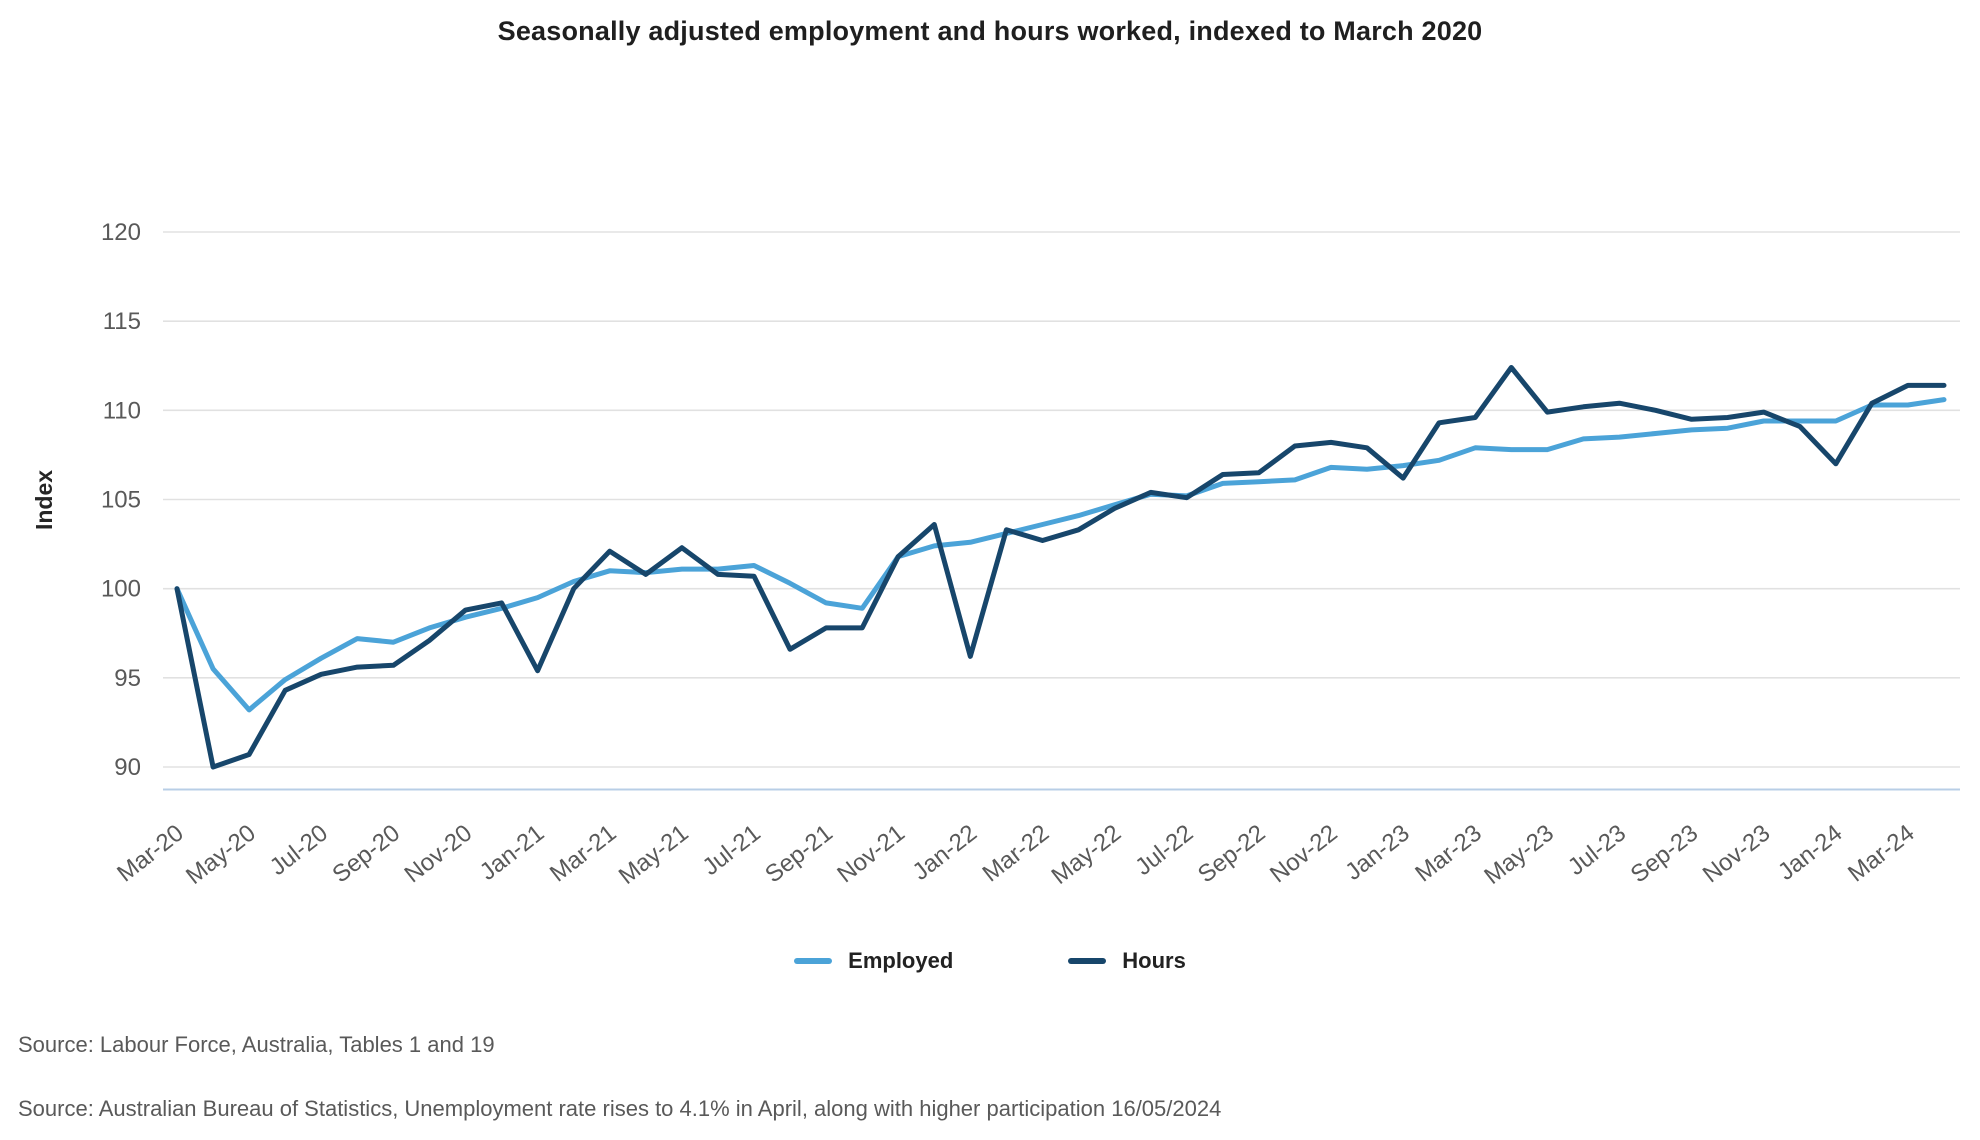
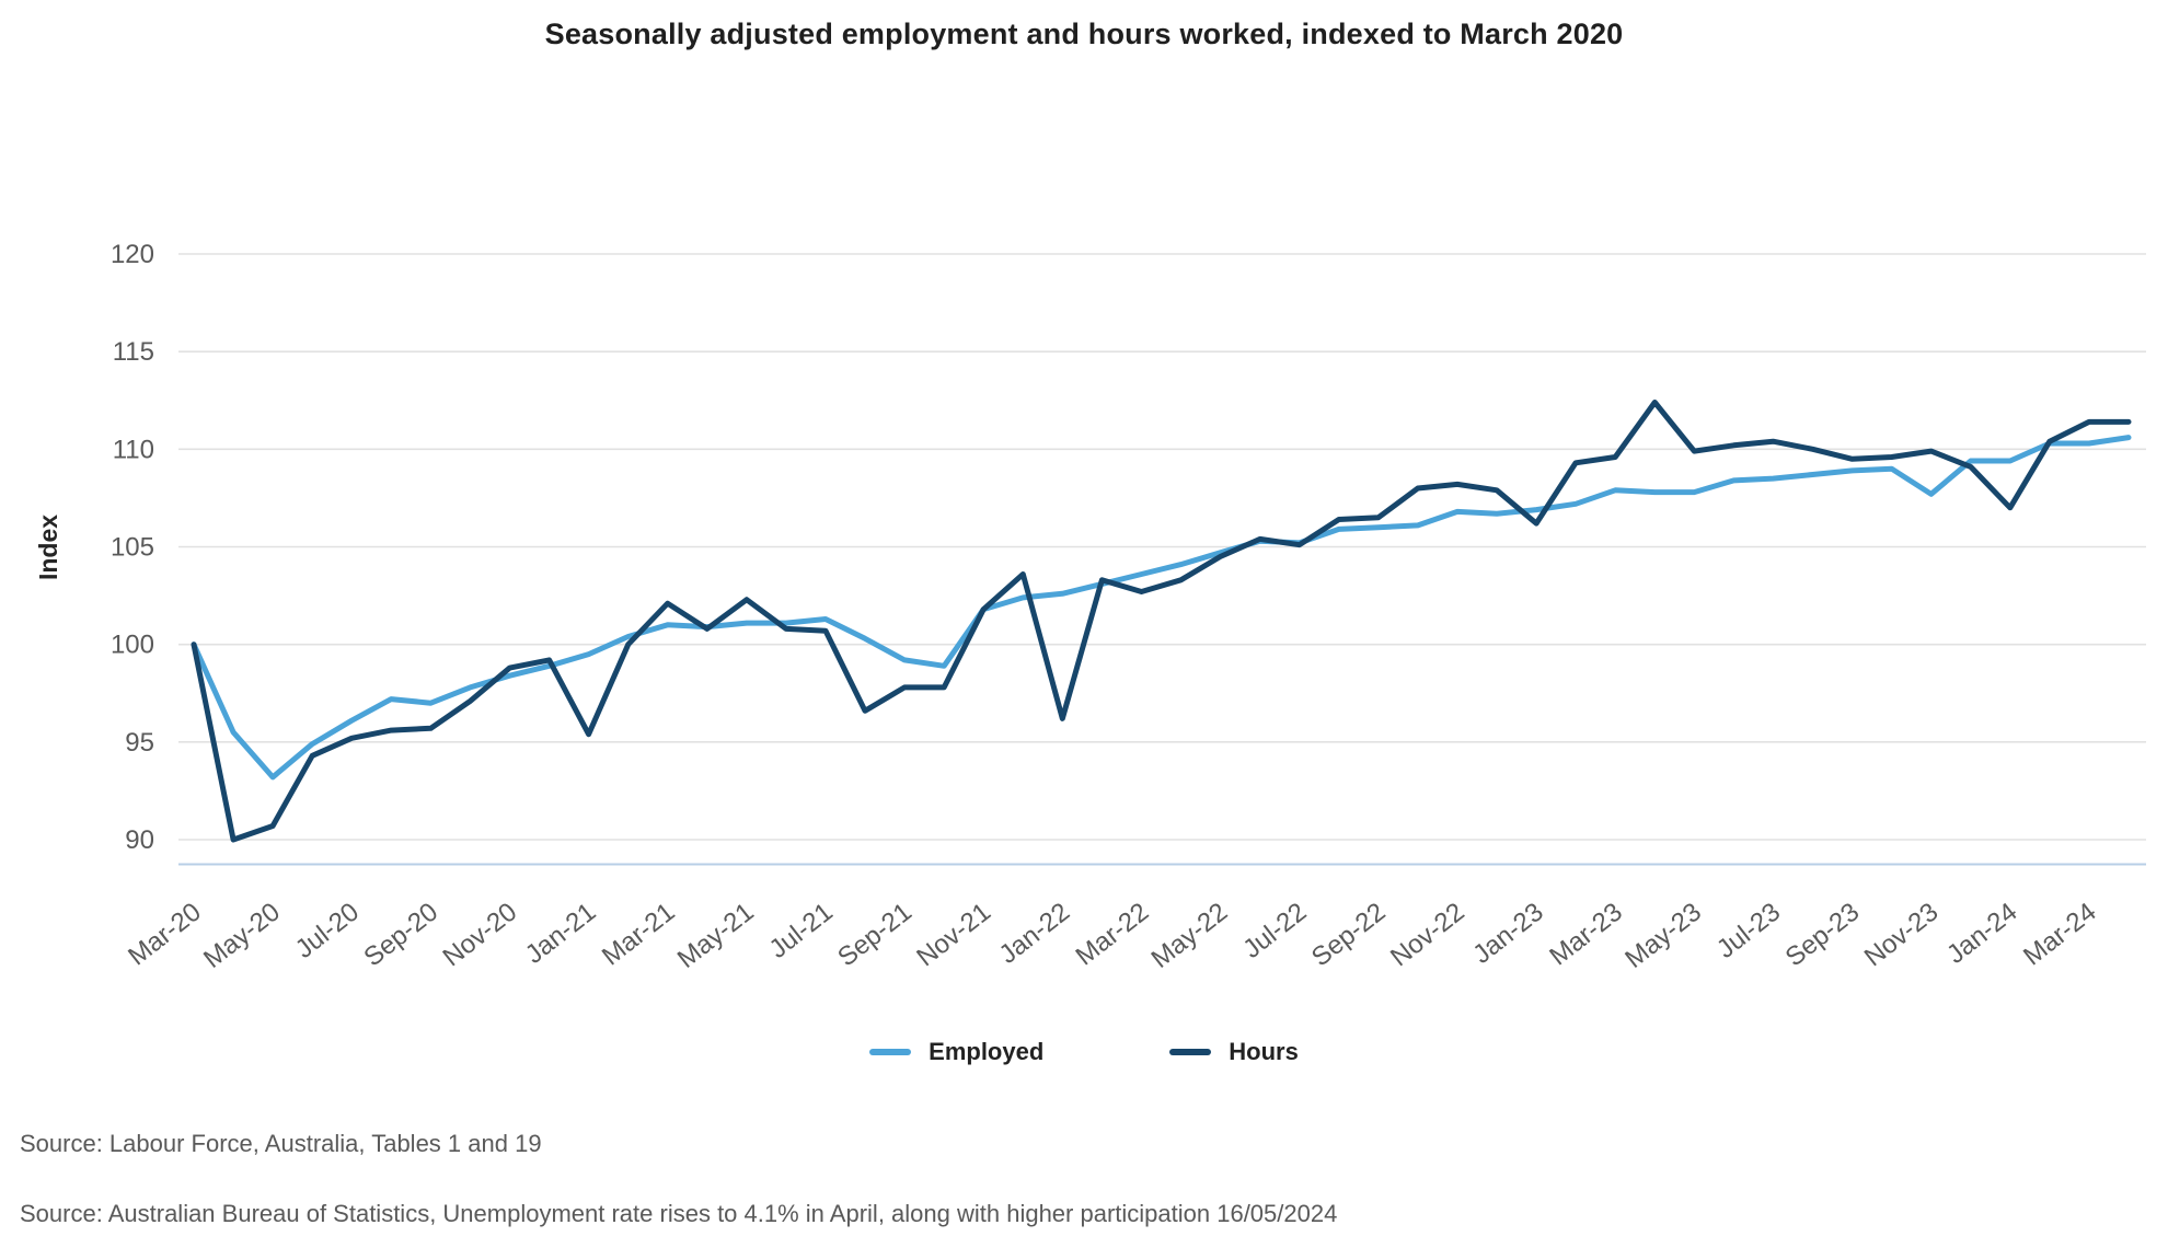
Employed/Nov-23: 109.4 -> 107.7
